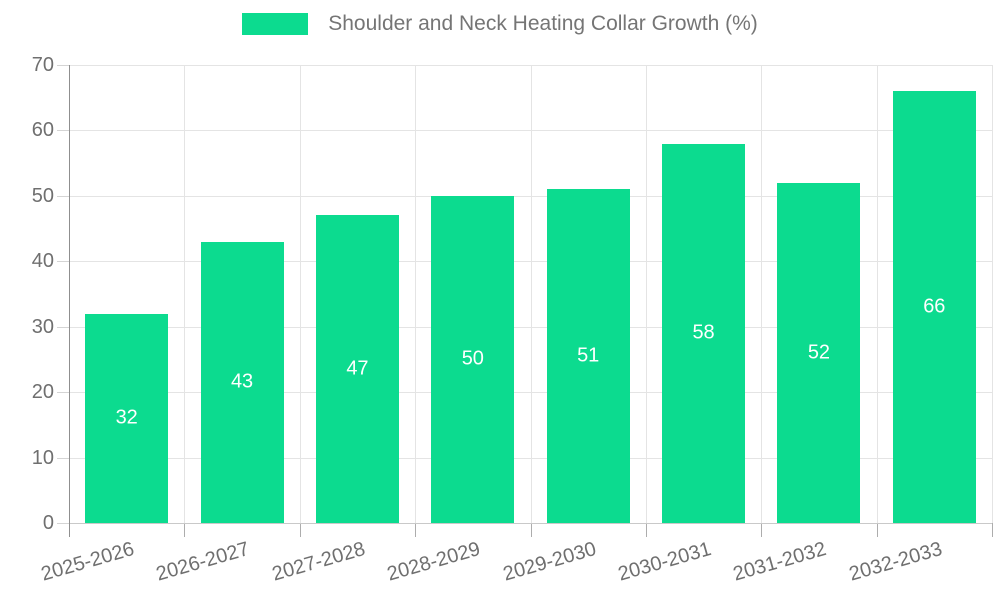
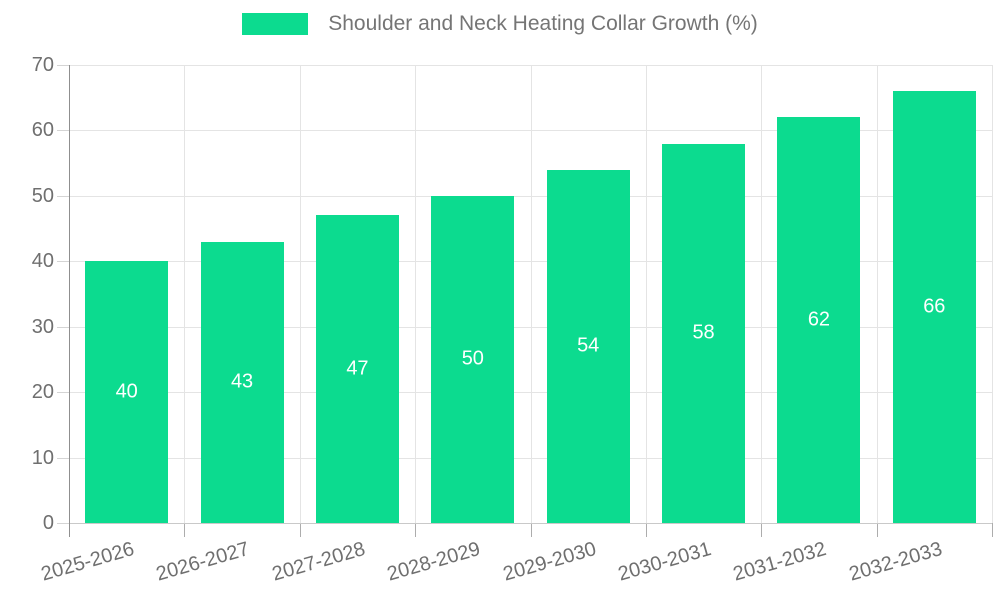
2025-2026: 32 -> 40
2029-2030: 51 -> 54
2031-2032: 52 -> 62
